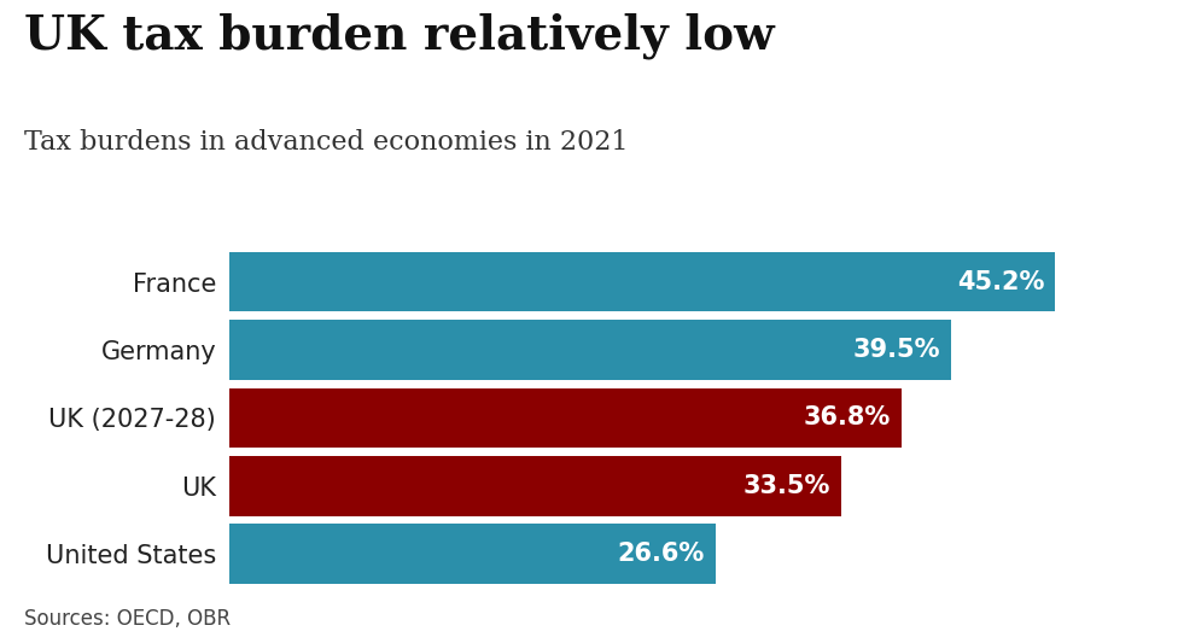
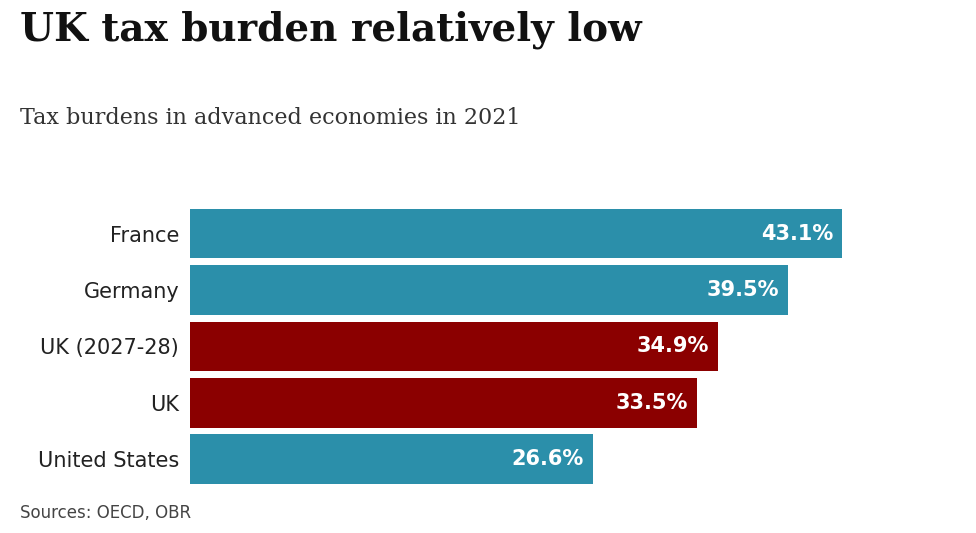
France: 45.2% -> 43.1%
UK (2027-28): 36.8% -> 34.9%
